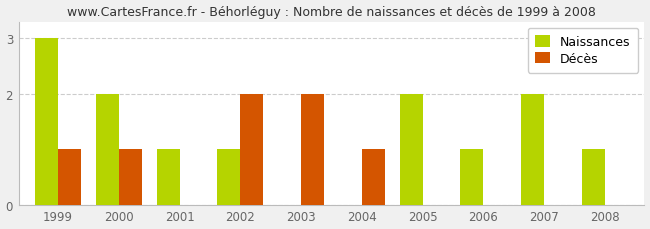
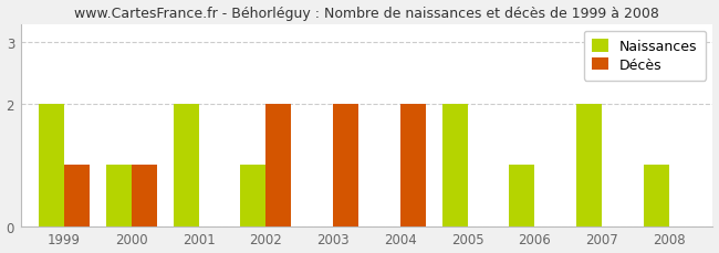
Naissances/1999: 3 -> 2
Naissances/2000: 2 -> 1
Naissances/2001: 1 -> 2
Décès/2004: 1 -> 2
